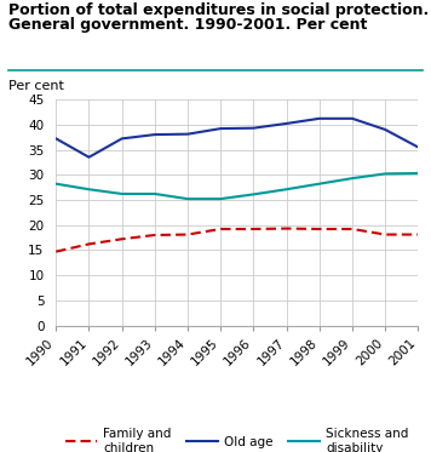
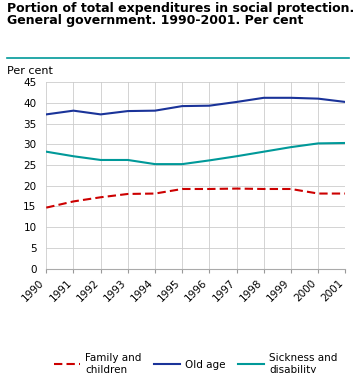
Old age/1991: 33.5 -> 38.1
Old age/2000: 39.0 -> 41.0
Old age/2001: 35.5 -> 40.2
